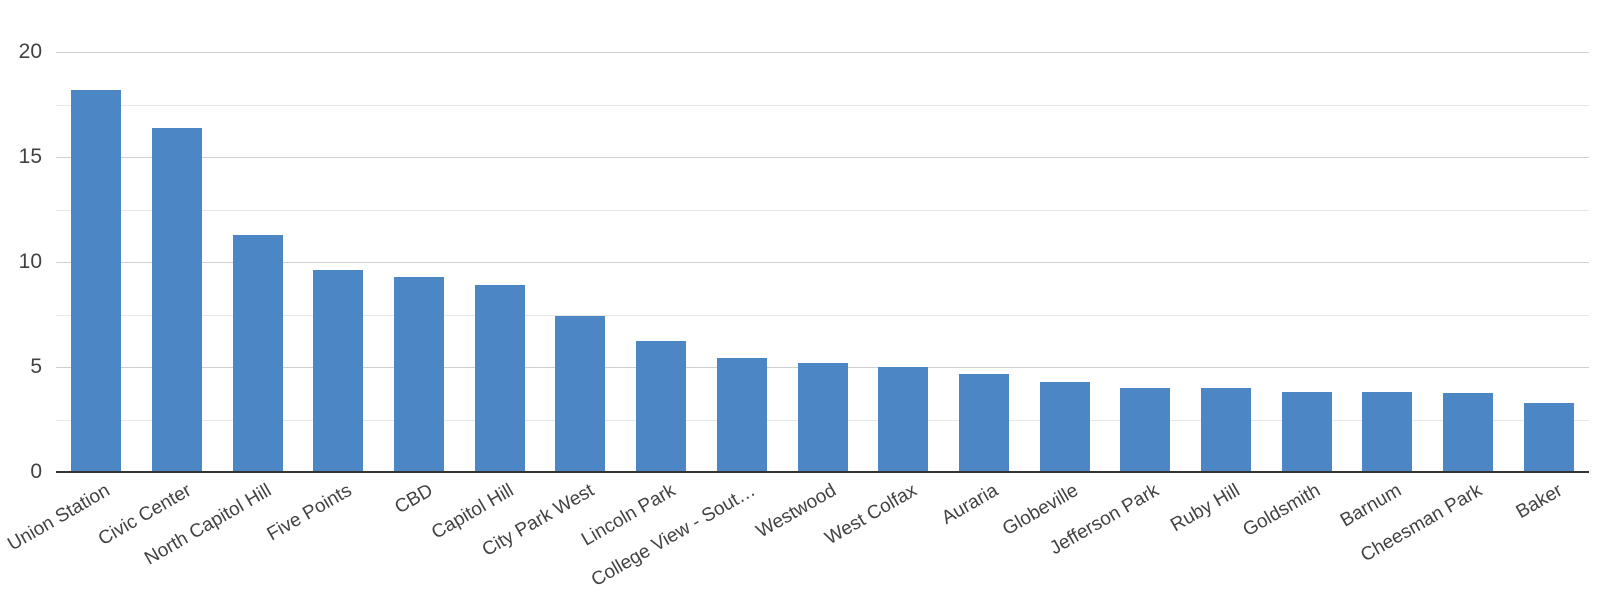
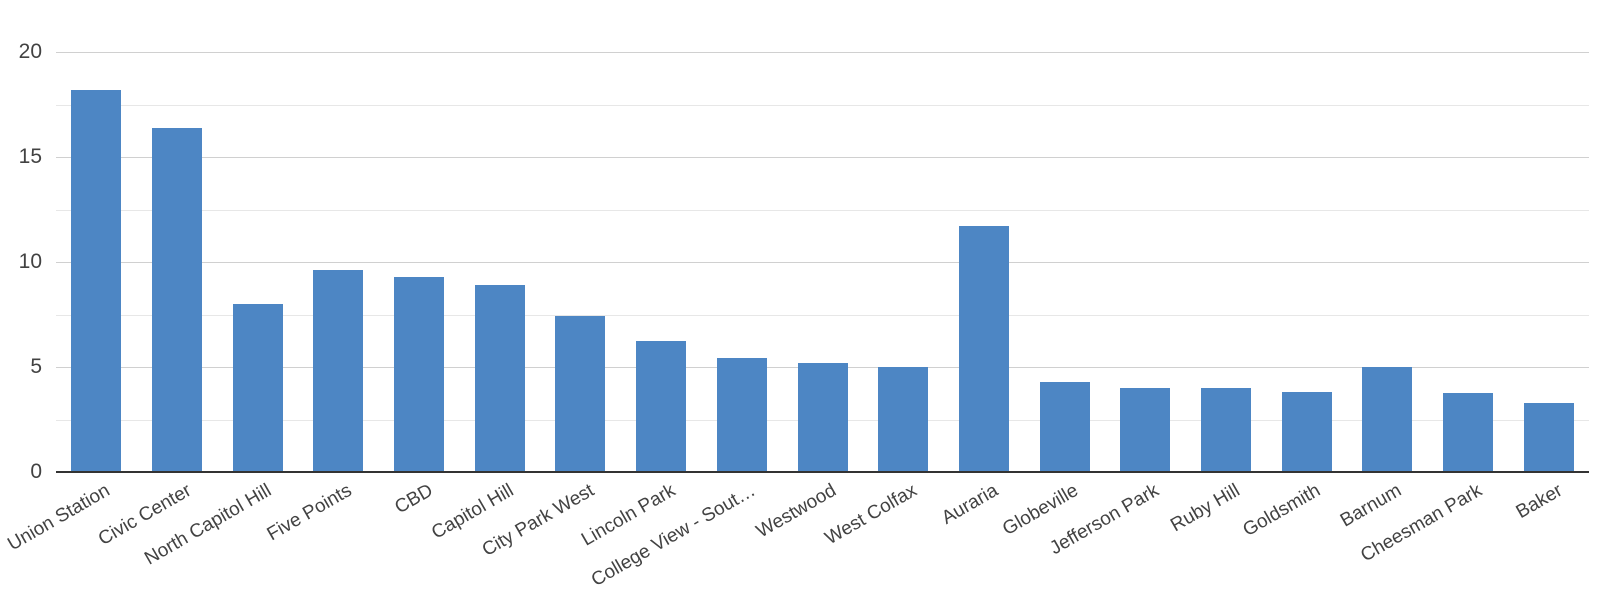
North Capitol Hill: 11.3 -> 8.0
Auraria: 4.7 -> 11.7
Barnum: 3.8 -> 5.0
